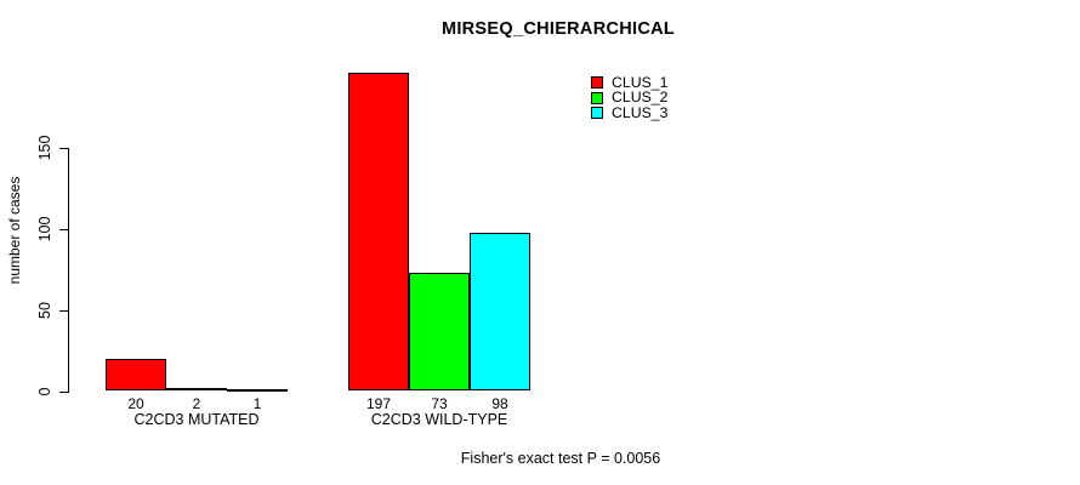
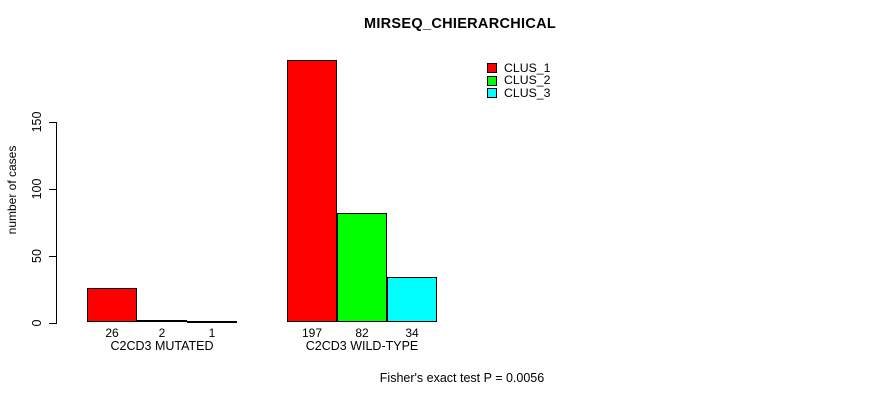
CLUS_1/C2CD3 MUTATED: 20 -> 26
CLUS_2/C2CD3 WILD-TYPE: 73 -> 82
CLUS_3/C2CD3 WILD-TYPE: 98 -> 34
